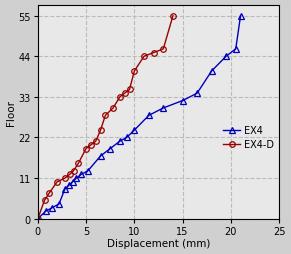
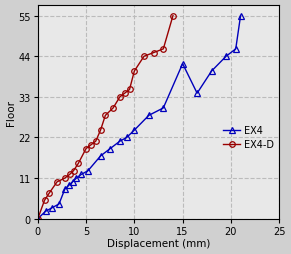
EX4/15: 32 -> 42
